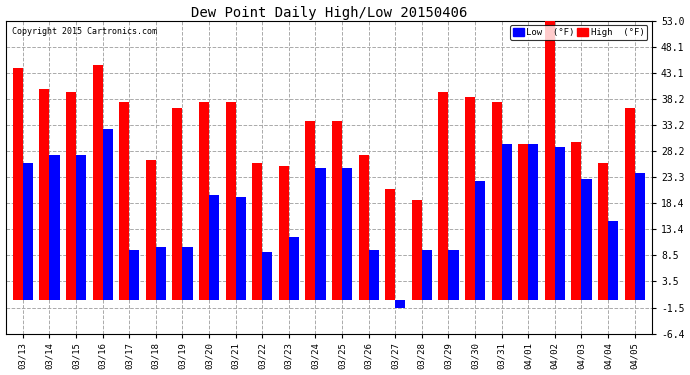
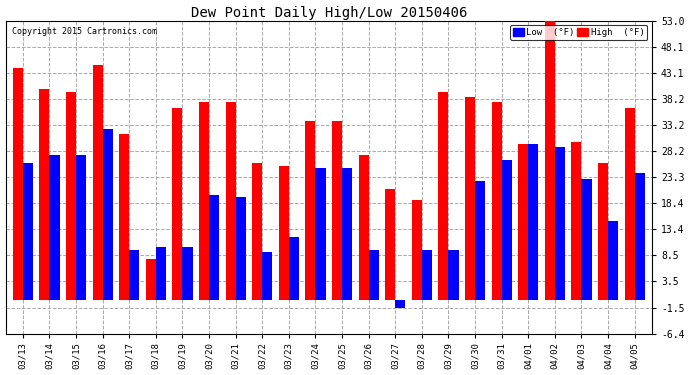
High (°F)/03/17: 37.5 -> 31.4
High (°F)/03/18: 26.5 -> 7.8
Low (°F)/03/31: 29.5 -> 26.6
